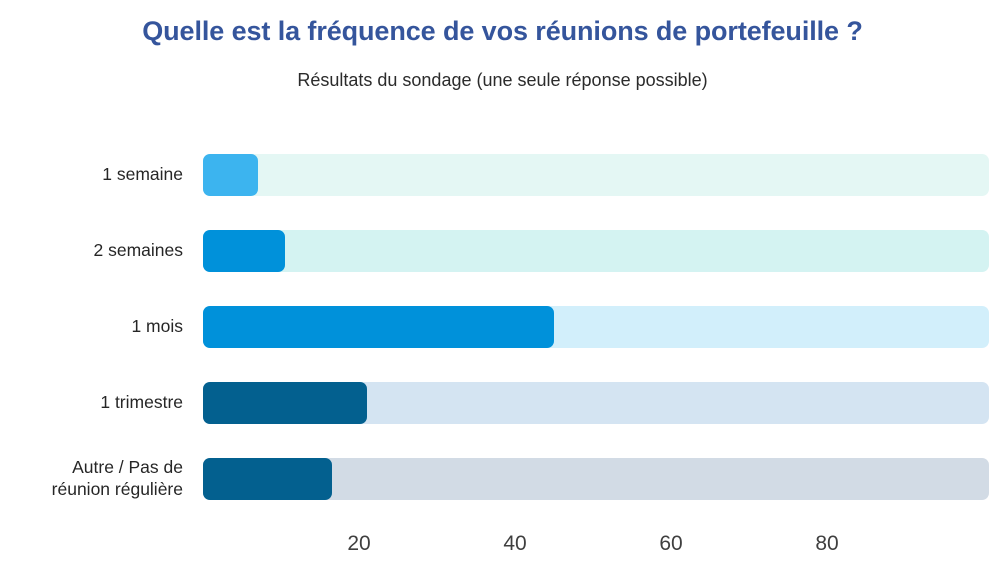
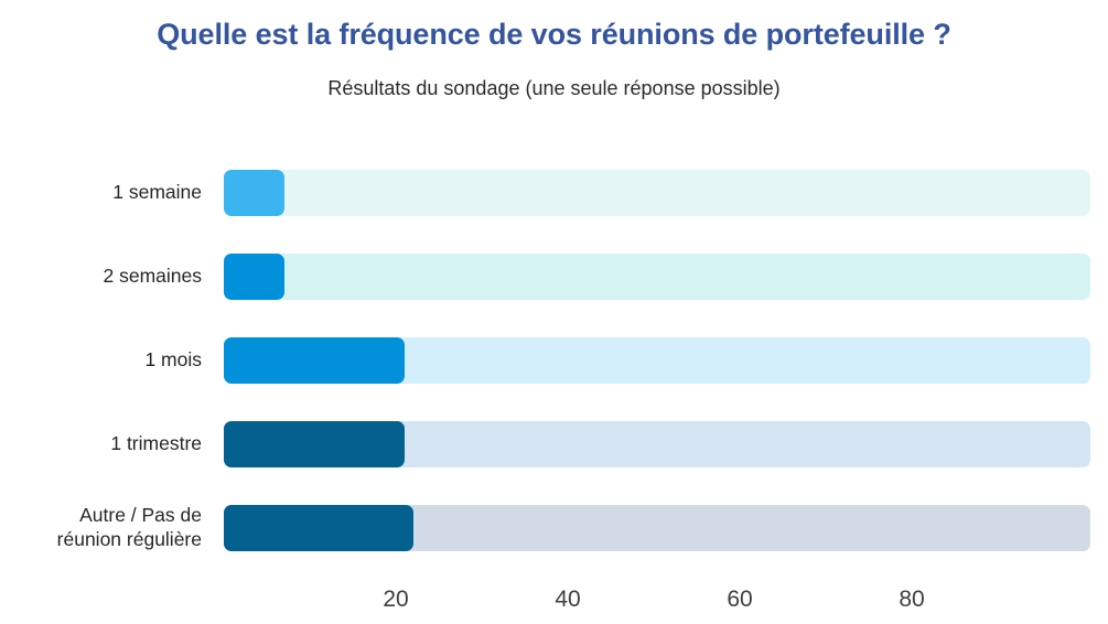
2 semaines: 10 -> 7
1 mois: 45 -> 21
Autre / Pas de réunion régulière: 16 -> 22
